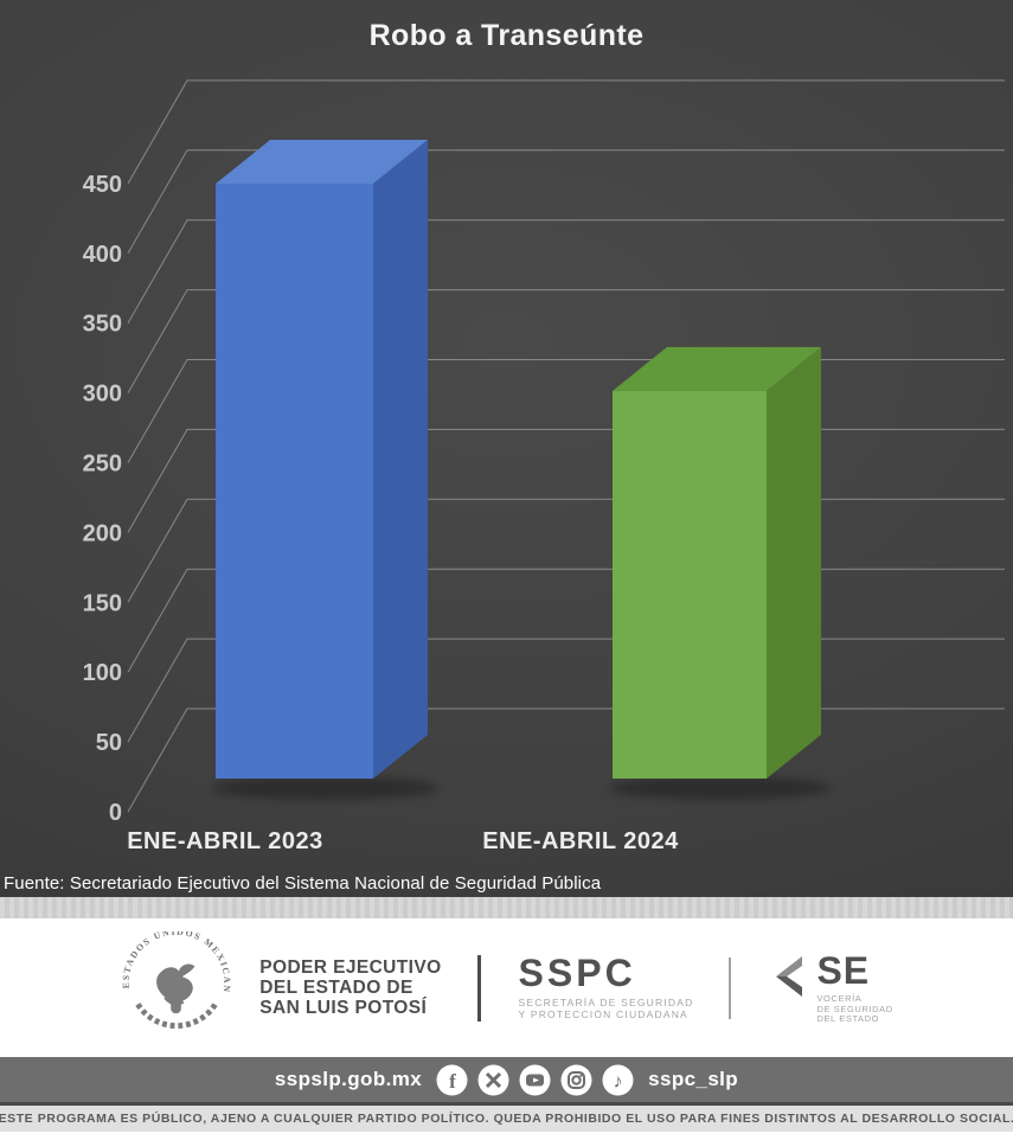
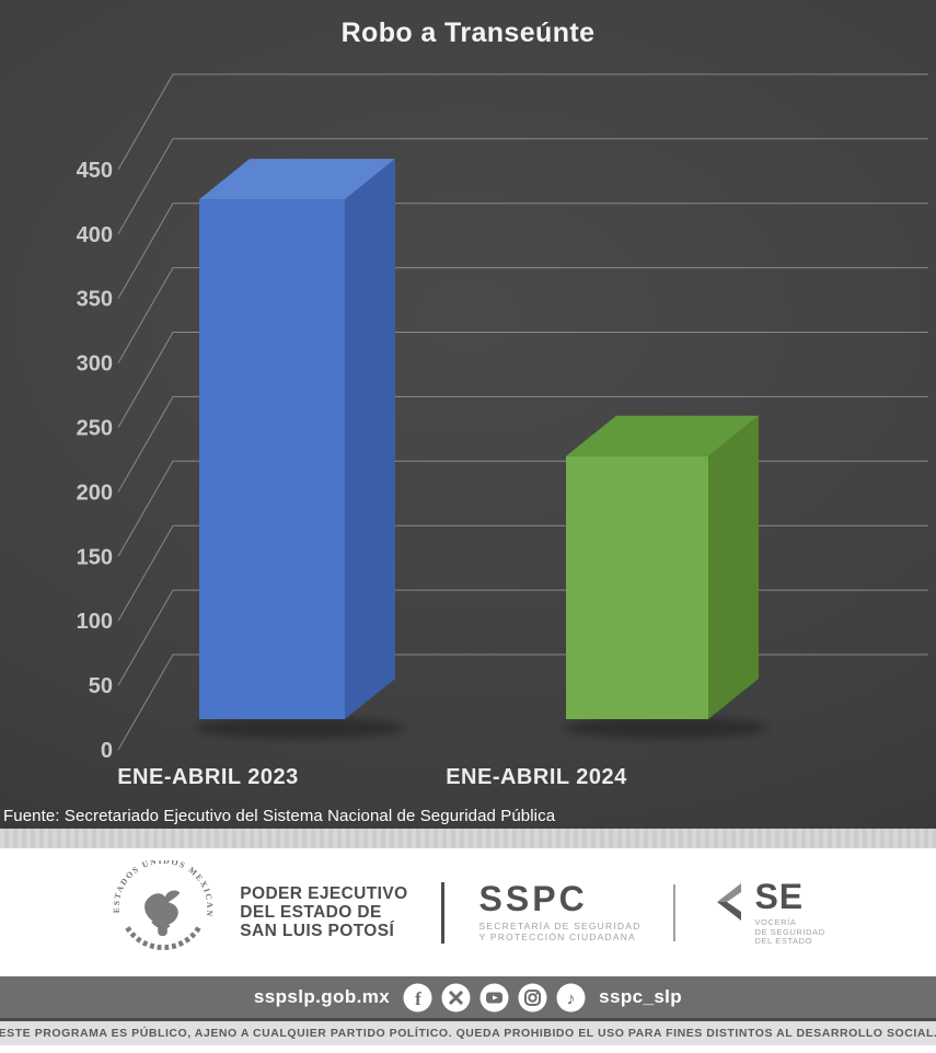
ENE-ABRIL 2023: 445 -> 421
ENE-ABRIL 2024: 290 -> 213
